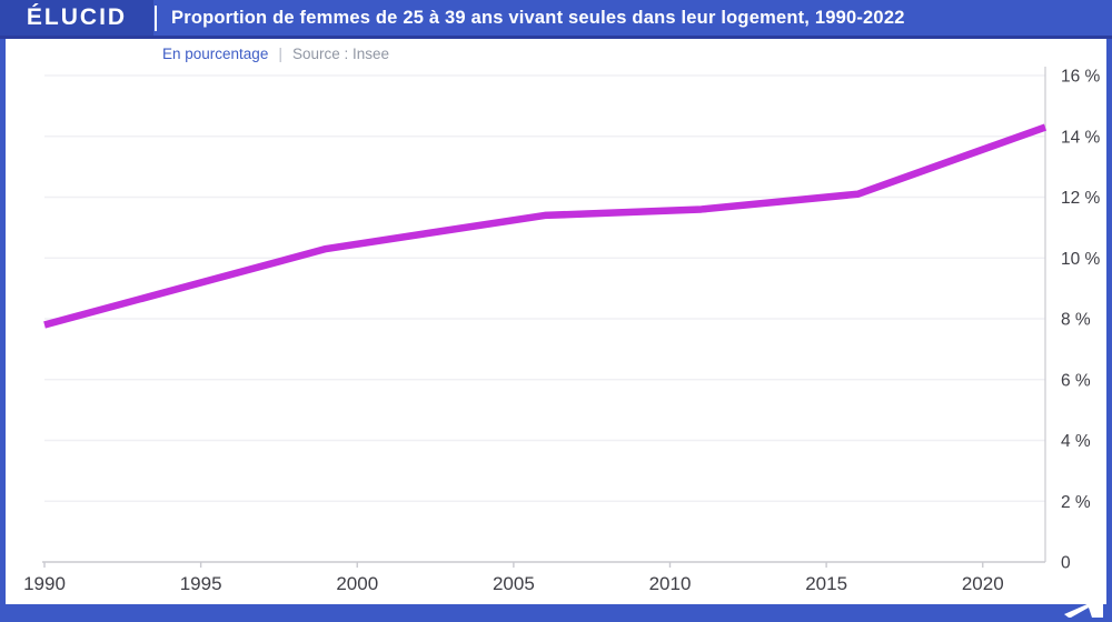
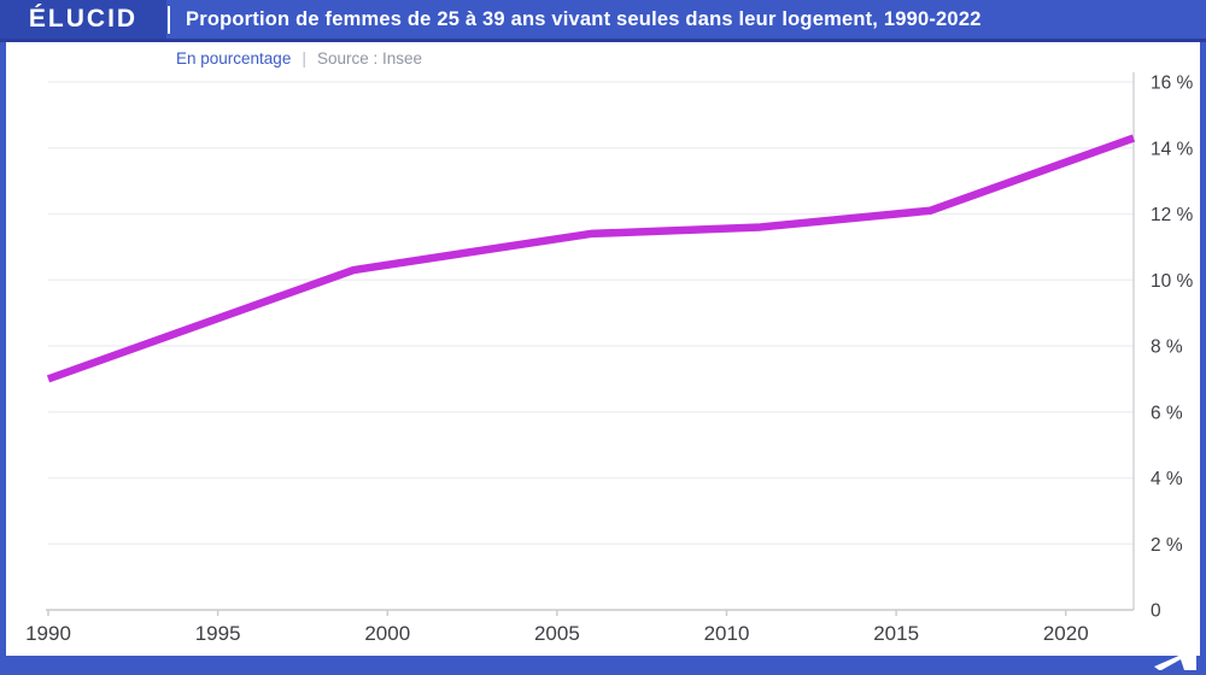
1990: 7.8% -> 7.0%
